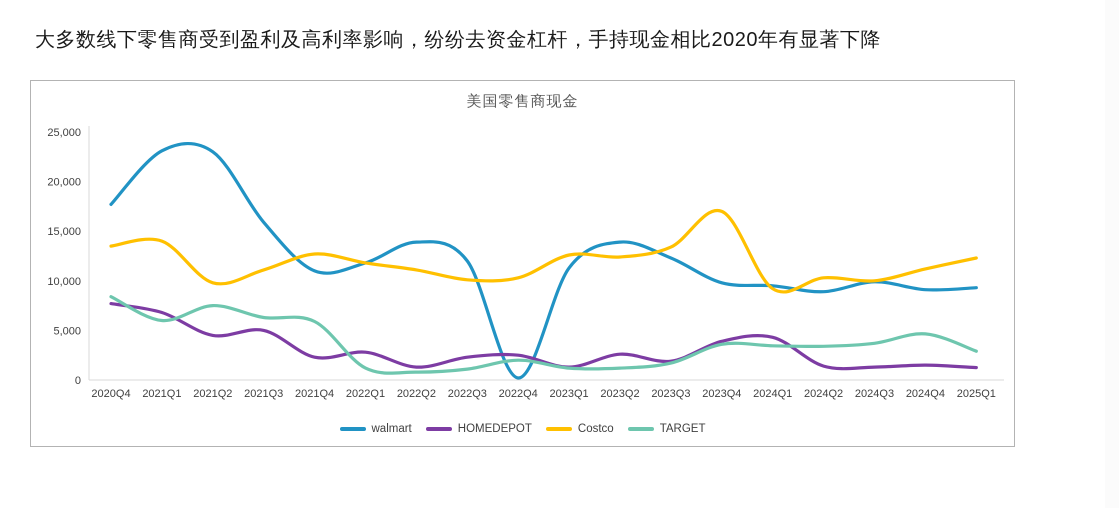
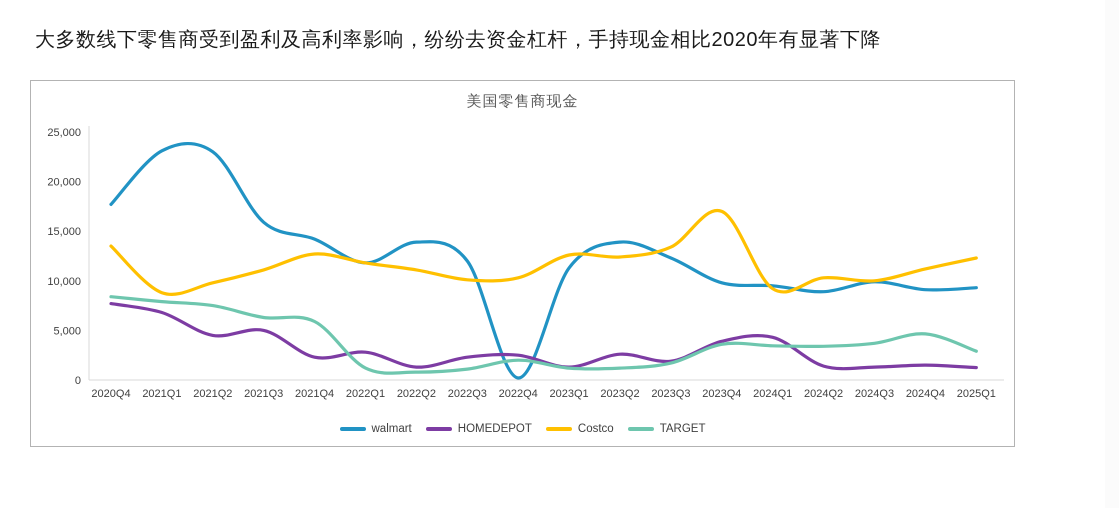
Costco/2021Q1: 14000 -> 9000
TARGET/2021Q1: 6000 -> 8000
walmart/2021Q4: 11000 -> 14000
